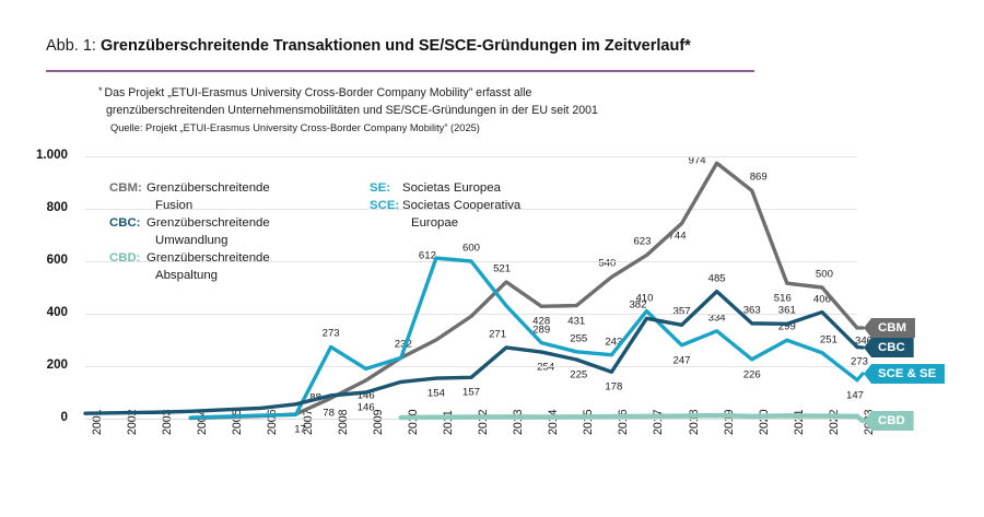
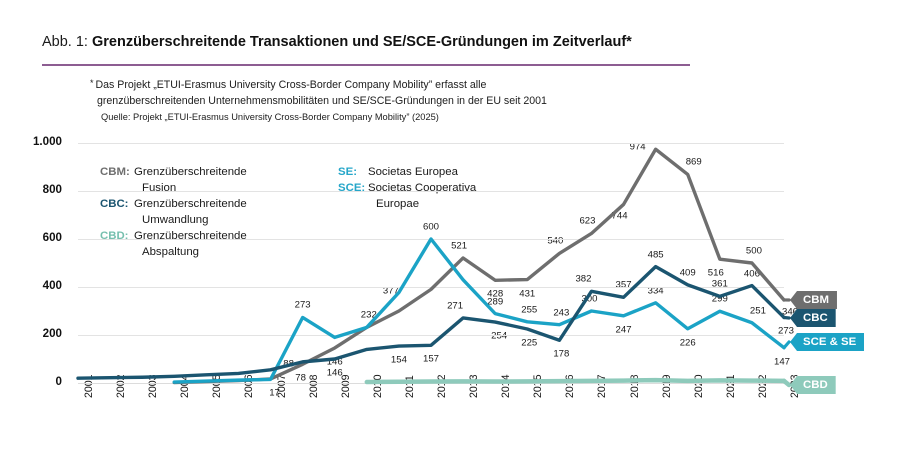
SCE & SE/2011: 612 -> 377
SCE & SE/2017: 410 -> 300
CBC/2020: 363 -> 409
